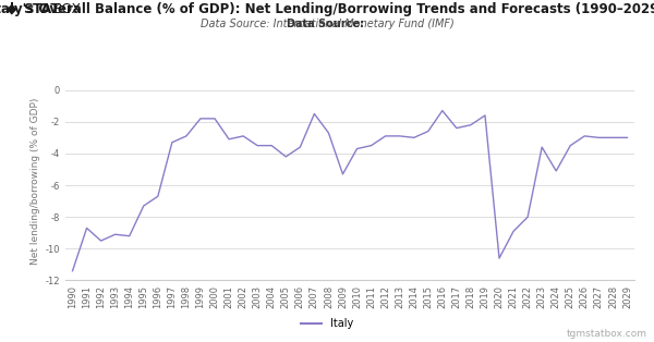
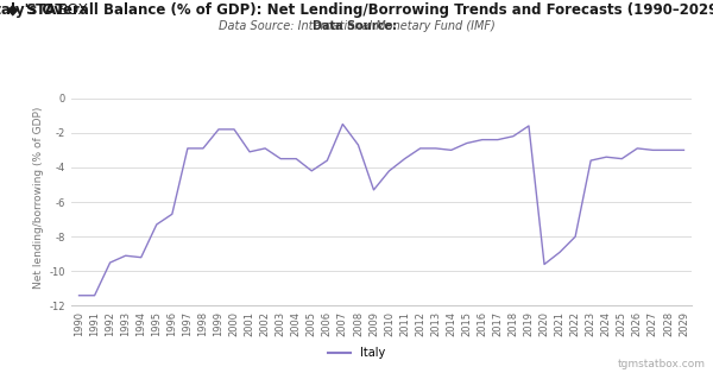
1991: -8.7 -> -11.4
1997: -3.3 -> -2.9
2010: -3.7 -> -4.2
2016: -1.3 -> -2.4
2020: -10.6 -> -9.6
2024: -5.1 -> -3.4
